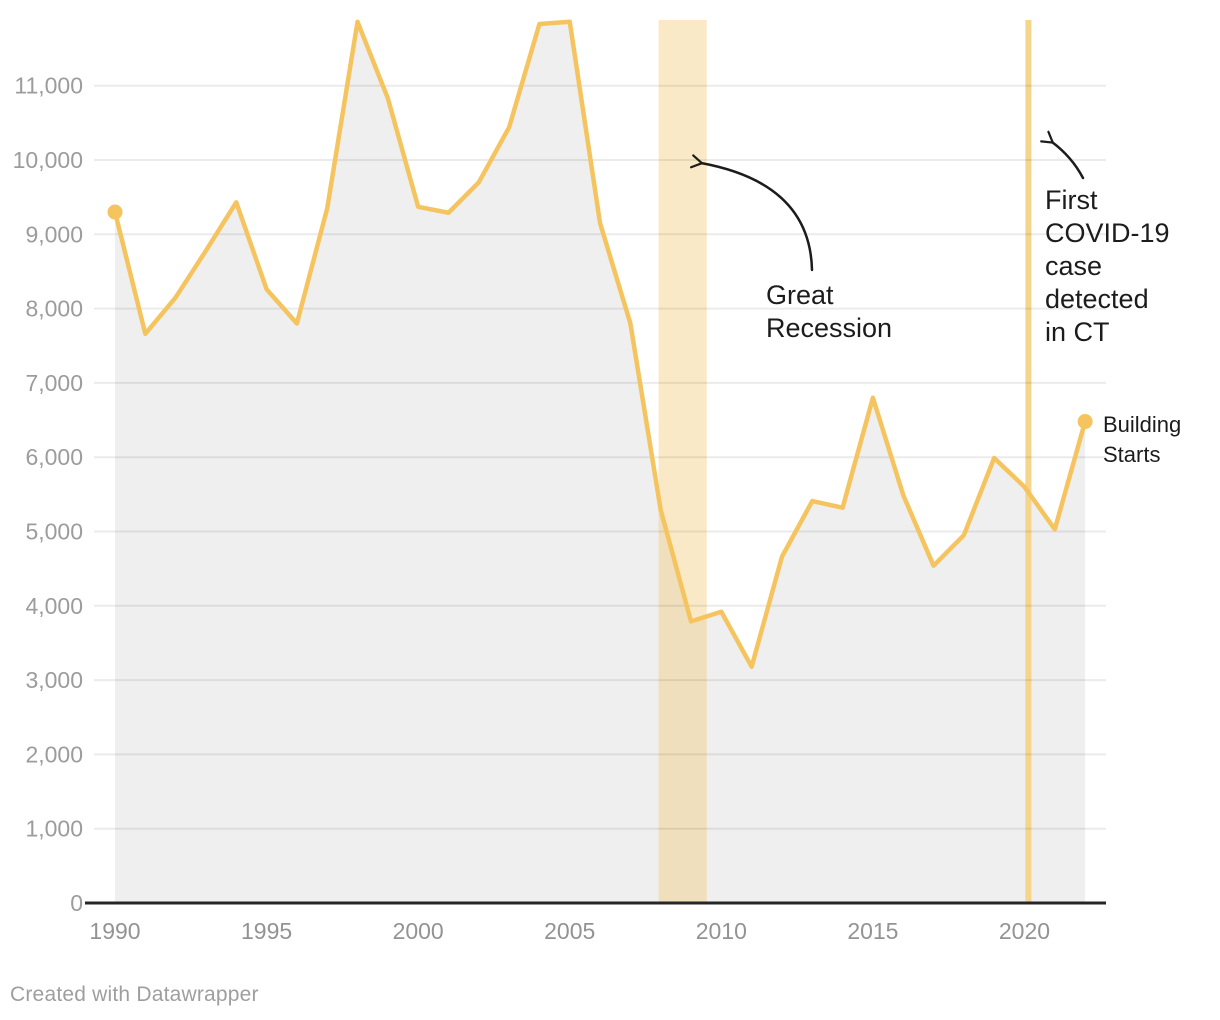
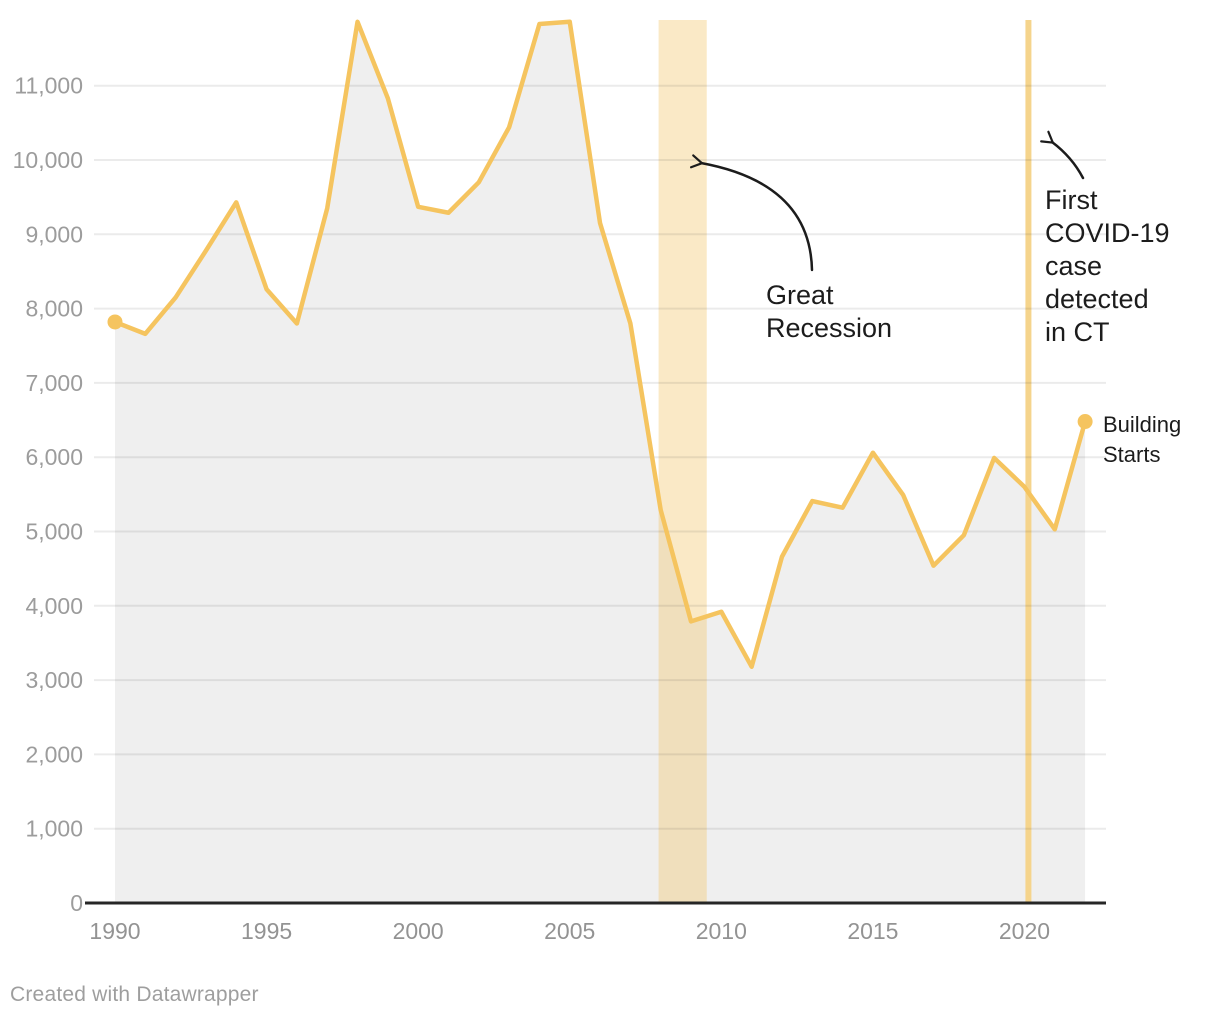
1990: 9300 -> 7800
2015: 6800 -> 6100
